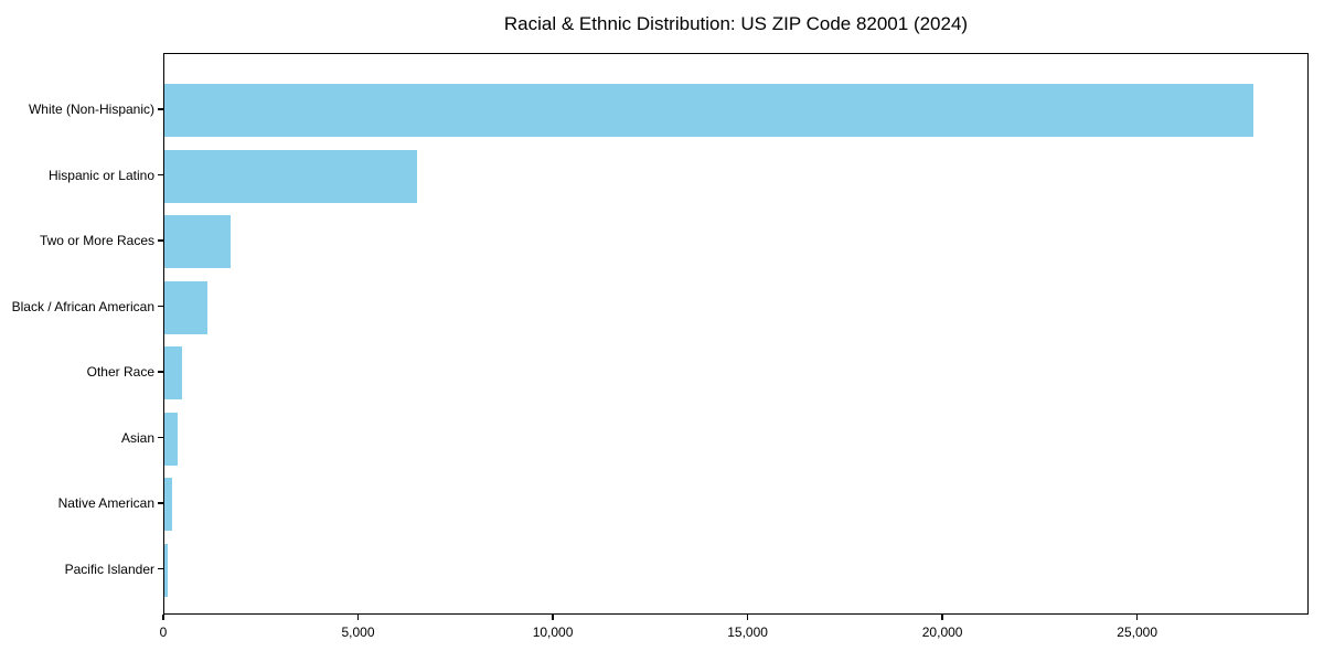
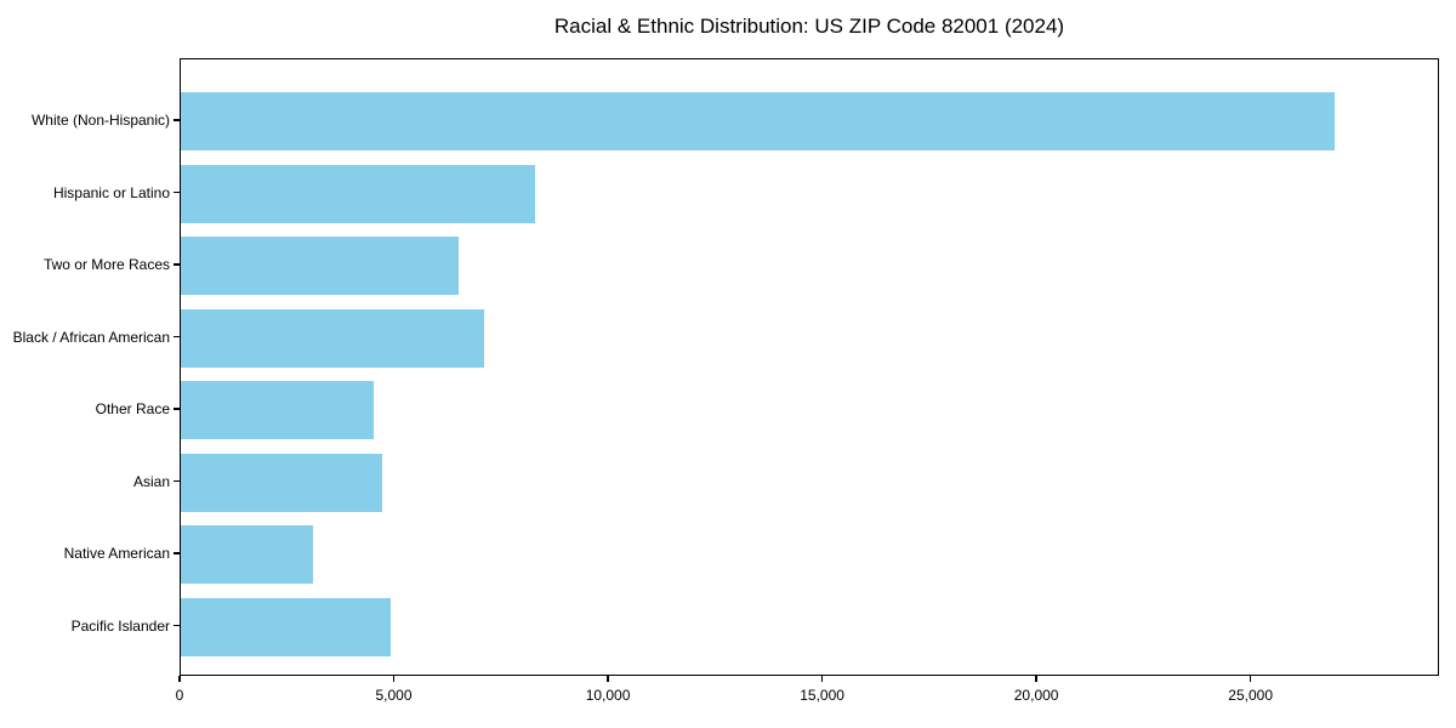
White (Non-Hispanic): 28000 -> 27000
Hispanic or Latino: 6500 -> 8300
Two or More Races: 1700 -> 6500
Black / African American: 1100 -> 7100
Other Race: 400 -> 4500
Asian: 400 -> 4700
Native American: 200 -> 3100
Pacific Islander: 100 -> 4900
